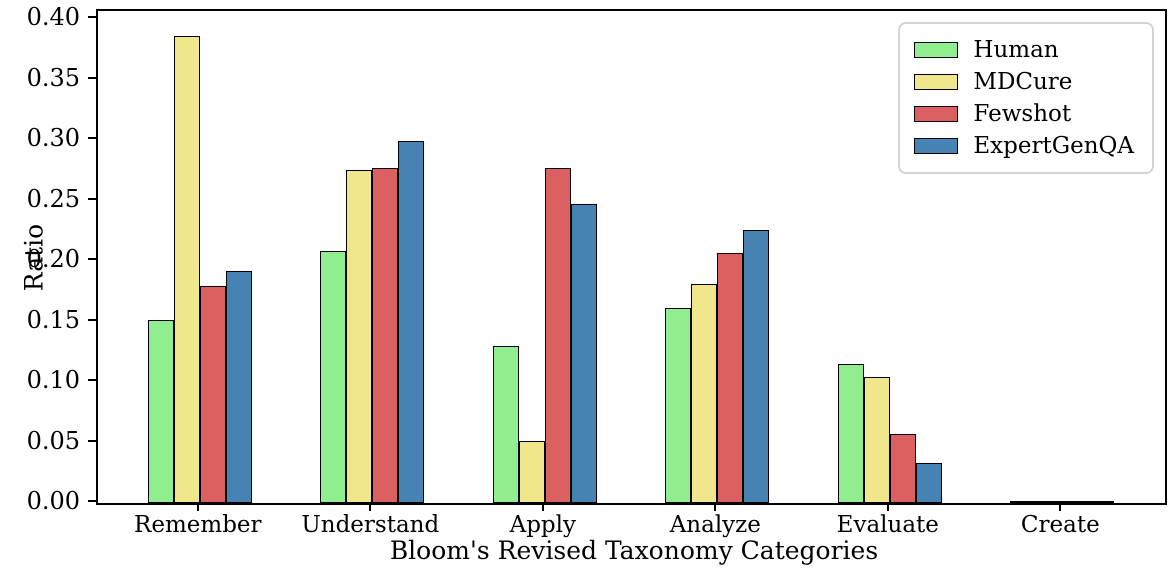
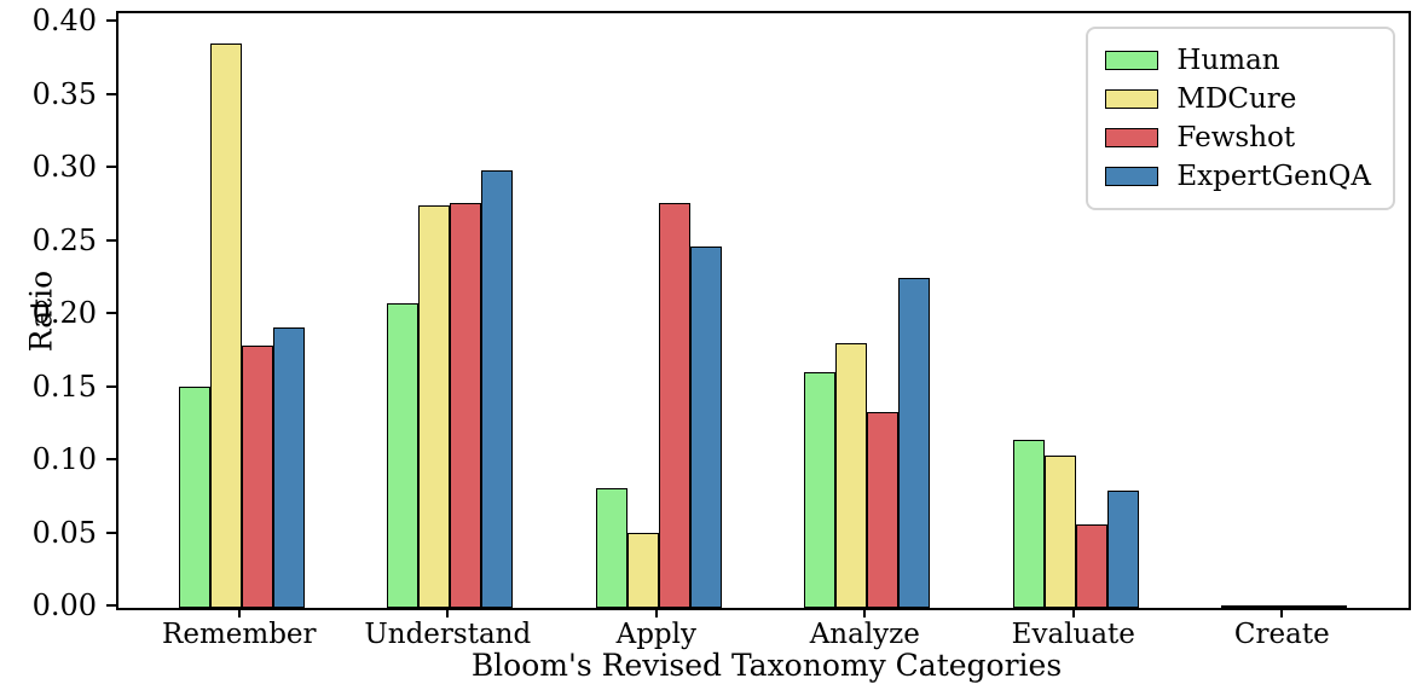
Human/Apply: 0.130 -> 0.082
Fewshot/Analyze: 0.207 -> 0.134
ExpertGenQA/Evaluate: 0.033 -> 0.080
